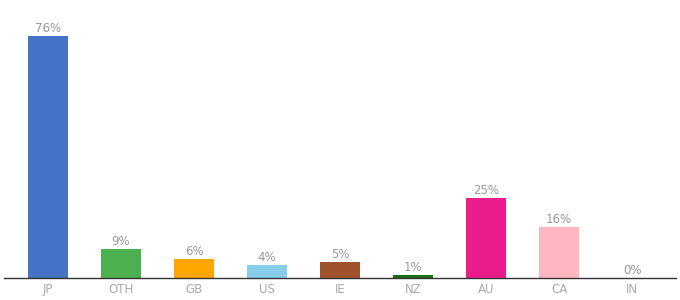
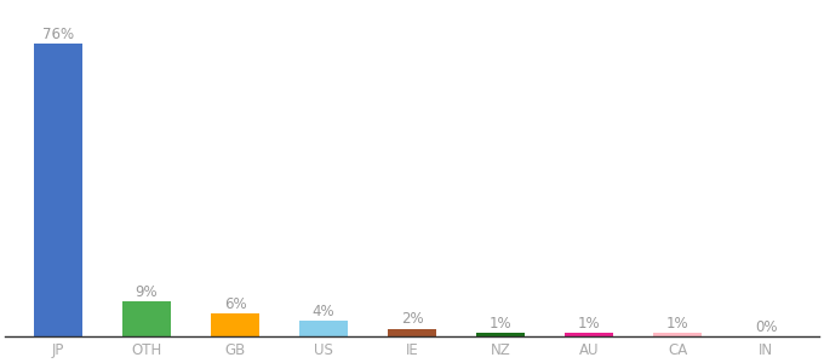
IE: 5% -> 2%
AU: 25% -> 1%
CA: 16% -> 1%
